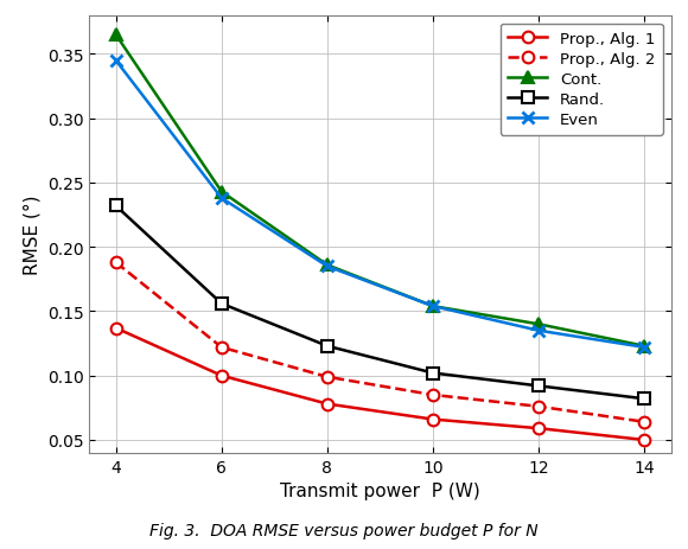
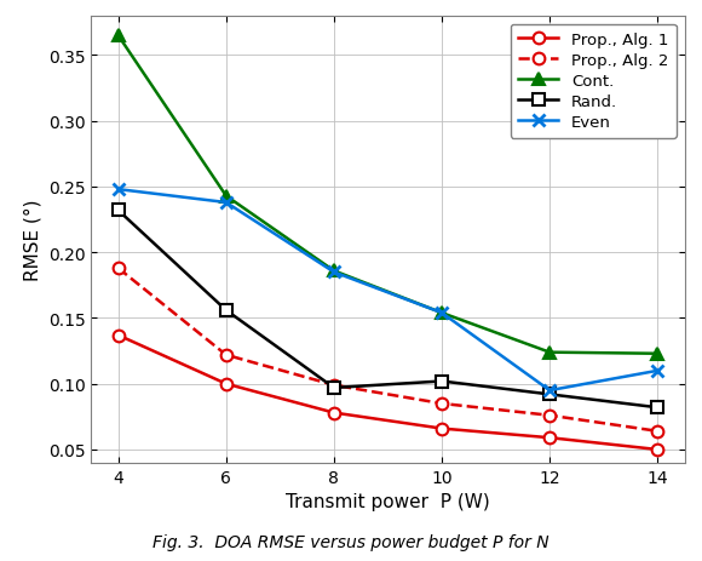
Even/4: 0.345 -> 0.248
Rand./8: 0.123 -> 0.097
Cont./12: 0.140 -> 0.124
Even/12: 0.135 -> 0.095
Even/14: 0.122 -> 0.110
